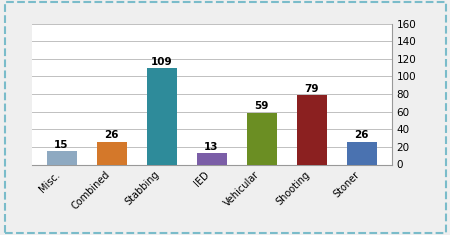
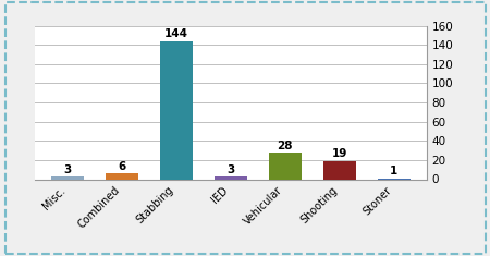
Misc.: 15 -> 3
Combined: 26 -> 6
Stabbing: 109 -> 144
IED: 13 -> 3
Vehicular: 59 -> 28
Shooting: 79 -> 19
Stoner: 26 -> 1
